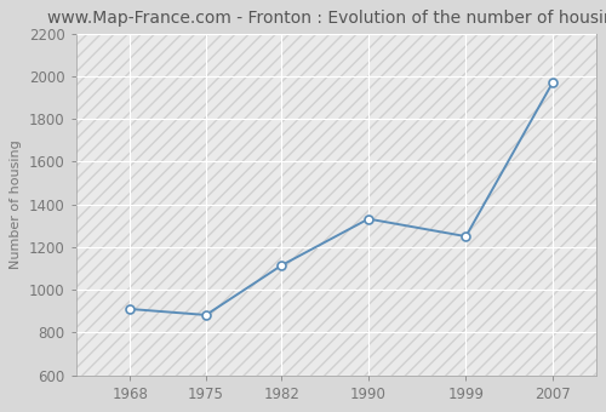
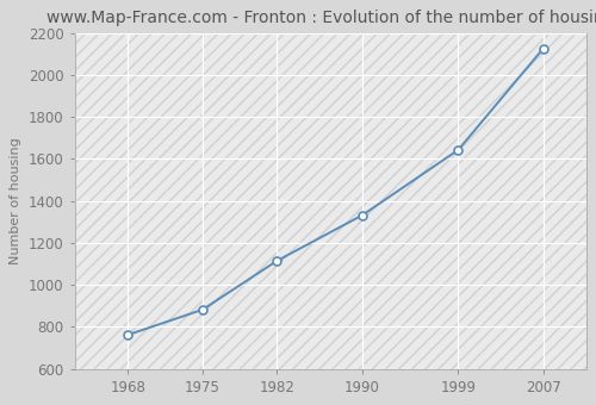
1968: 910 -> 760
1999: 1250 -> 1640
2007: 1970 -> 2130
